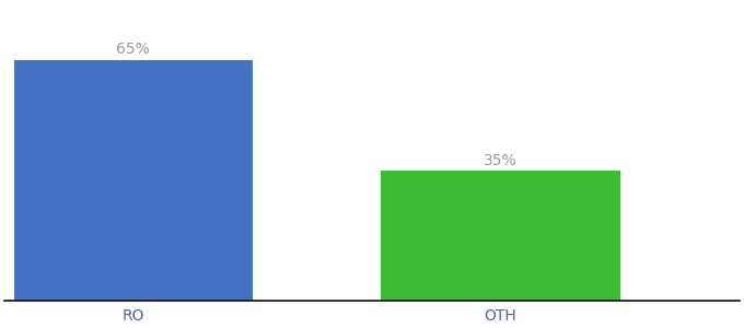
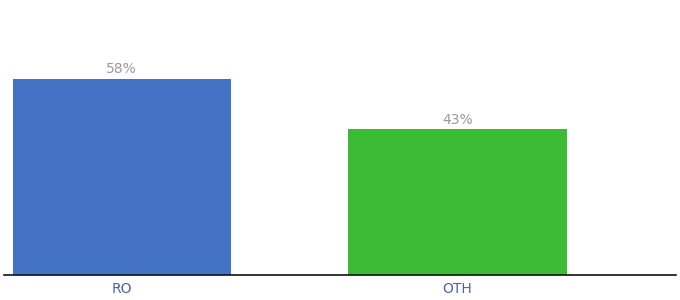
RO: 65% -> 58%
OTH: 35% -> 43%
